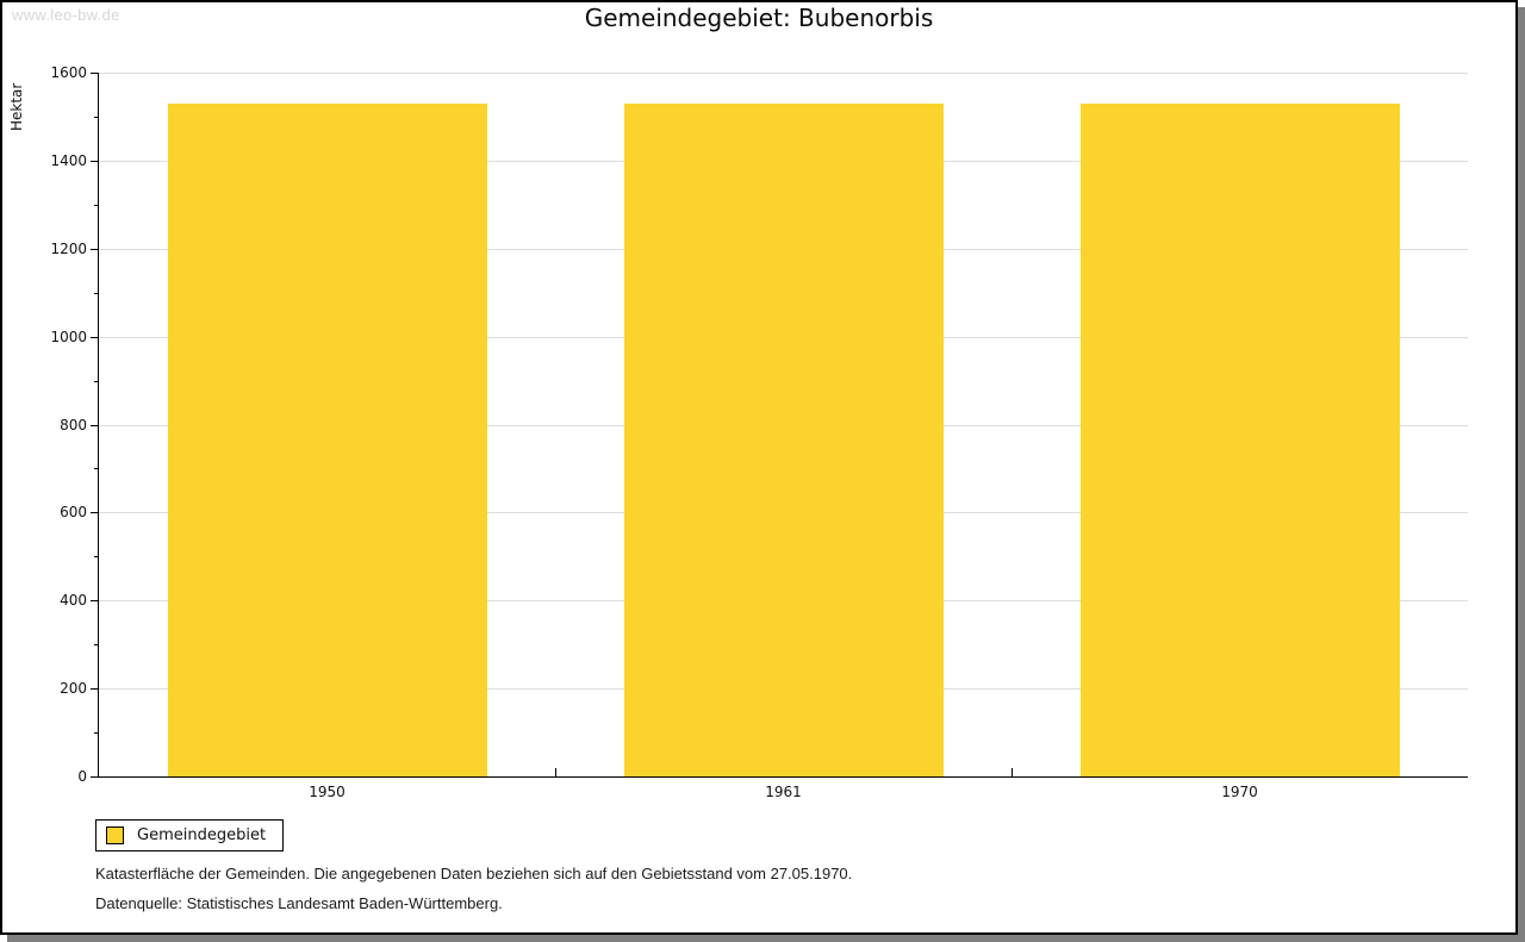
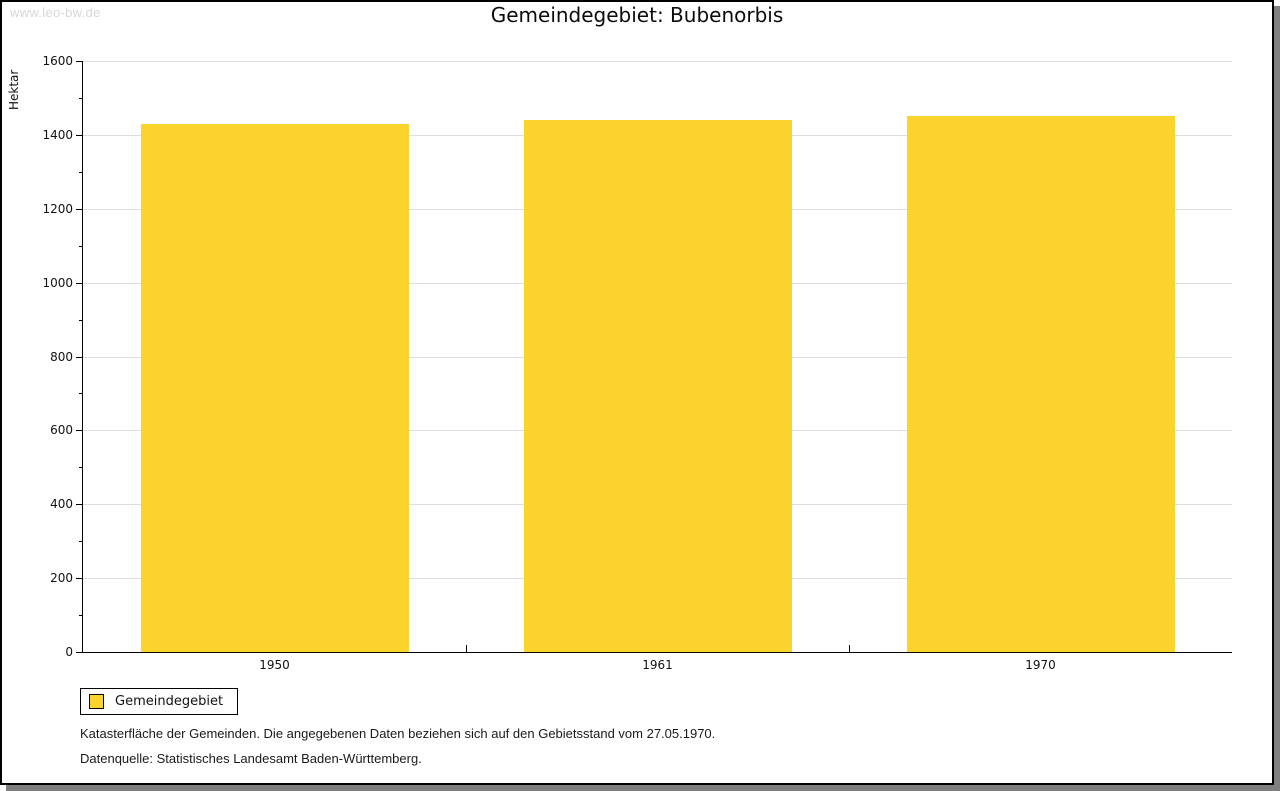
1950: 1530 -> 1430
1961: 1530 -> 1440
1970: 1530 -> 1450
